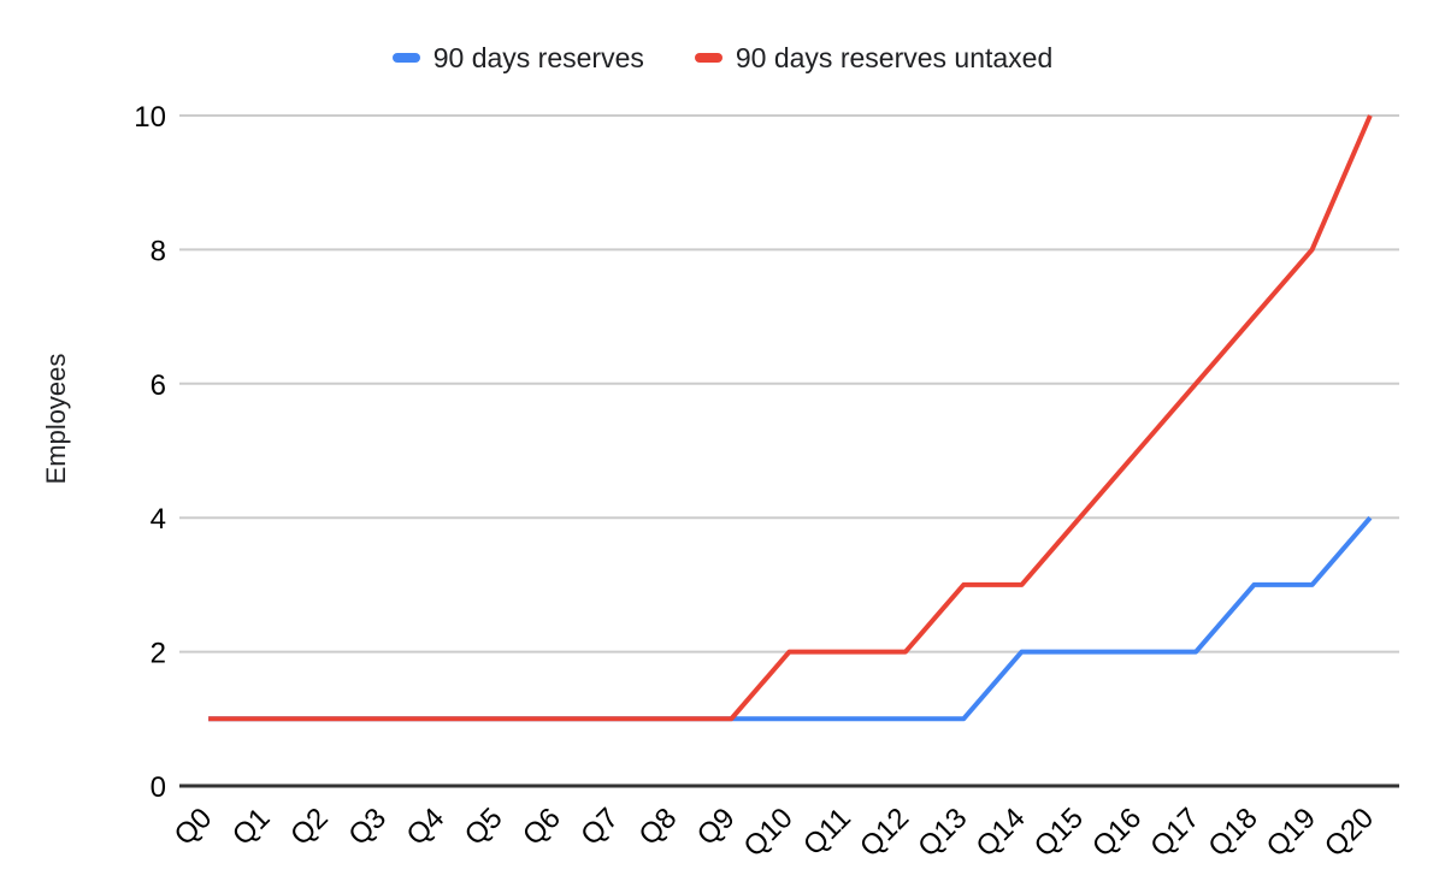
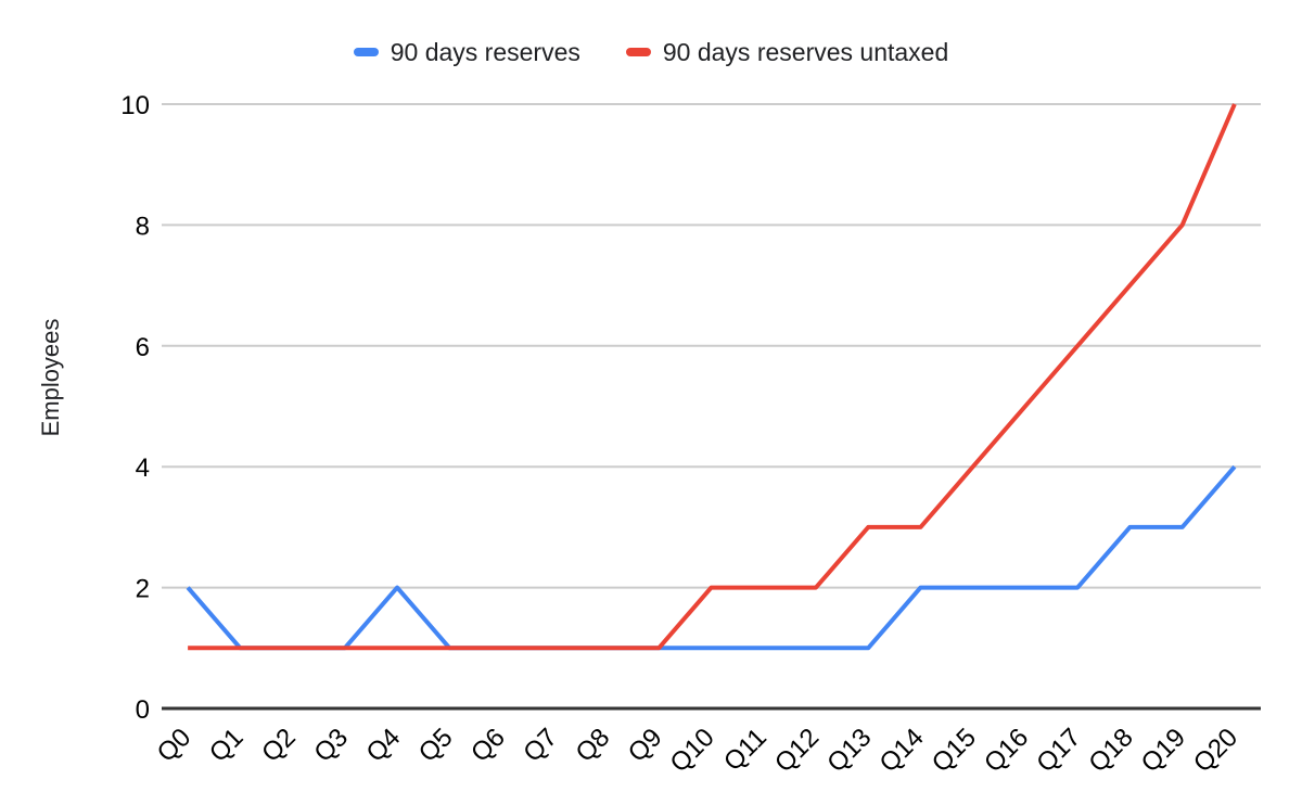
90 days reserves/Q0: 1 -> 2
90 days reserves/Q4: 1 -> 2
